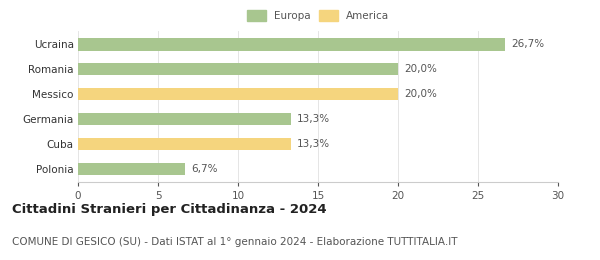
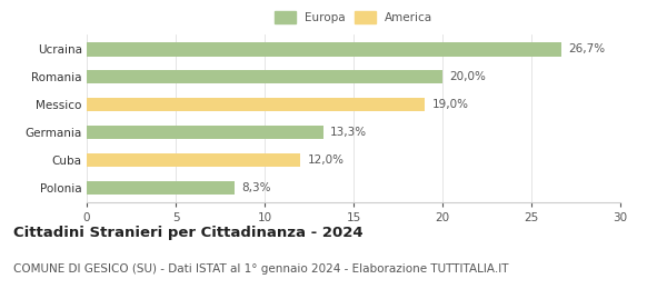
Messico: 20,0% -> 19,0%
Cuba: 13,3% -> 12,0%
Polonia: 6,7% -> 8,3%
